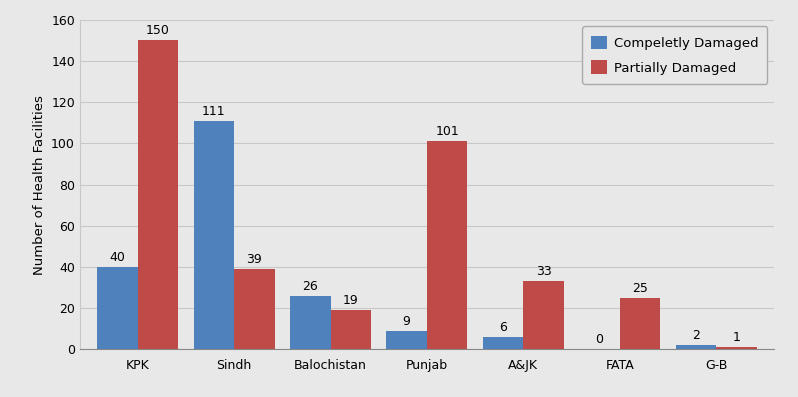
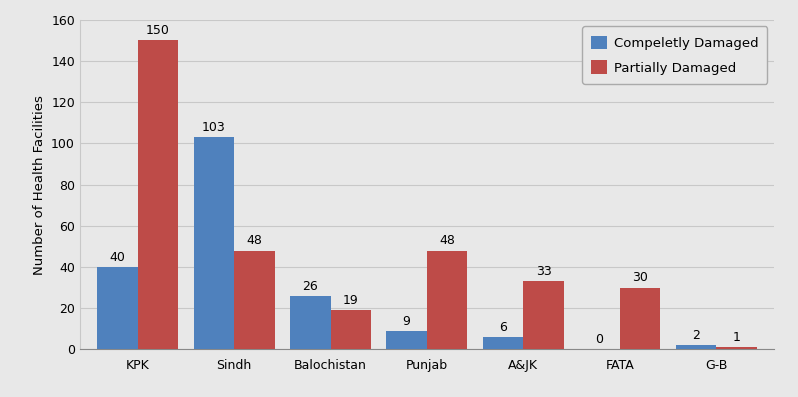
Compeletly Damaged/Sindh: 111 -> 103
Partially Damaged/Sindh: 39 -> 48
Partially Damaged/Punjab: 101 -> 48
Partially Damaged/FATA: 25 -> 30
